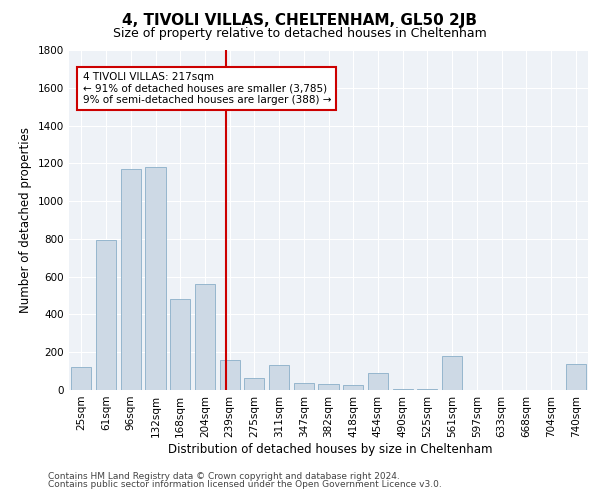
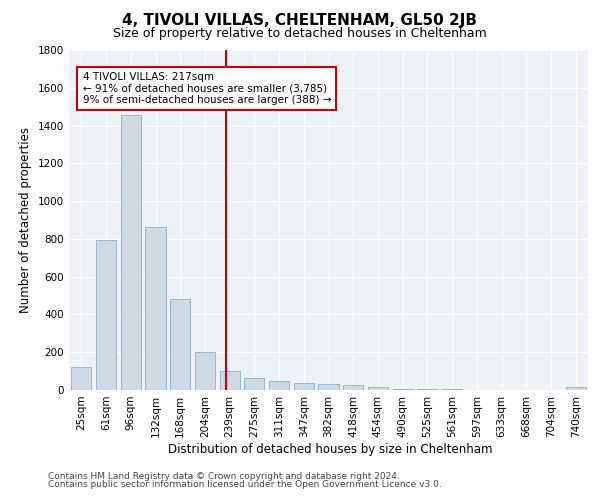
96sqm: 1170 -> 1460
132sqm: 1180 -> 860
204sqm: 560 -> 200
239sqm: 160 -> 100
311sqm: 130 -> 50
454sqm: 90 -> 20
561sqm: 180 -> 0
740sqm: 140 -> 20
